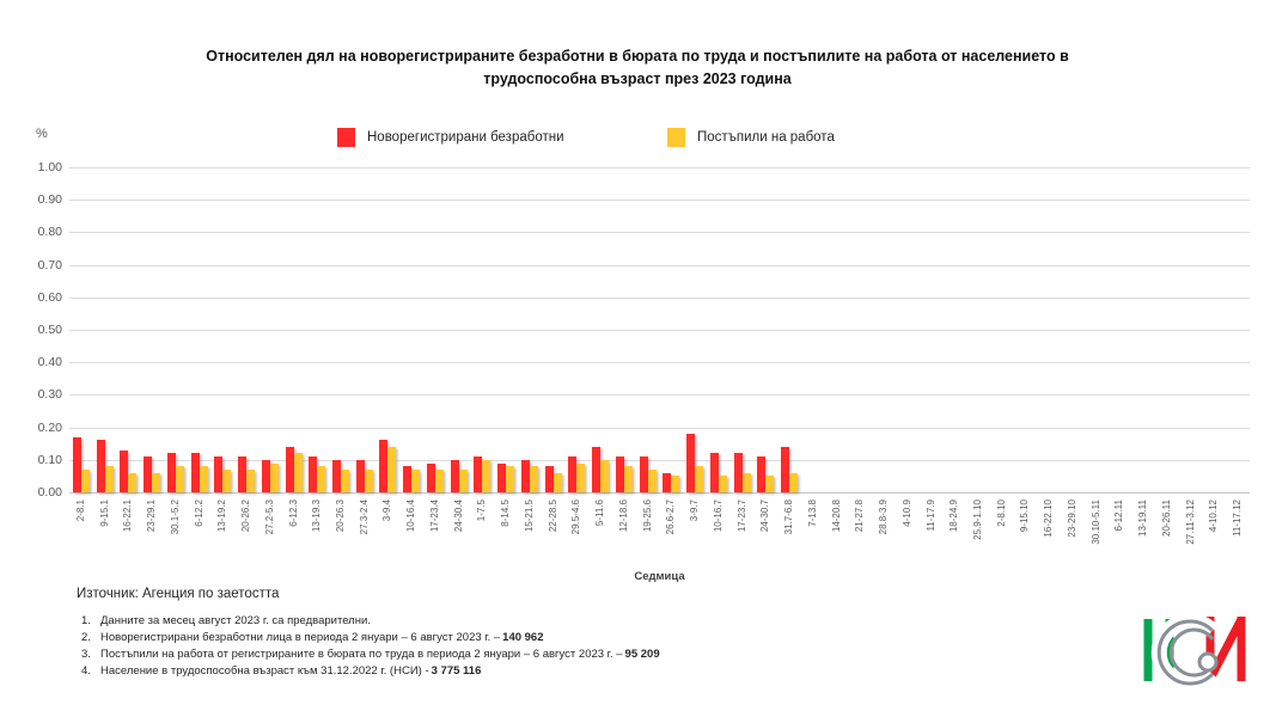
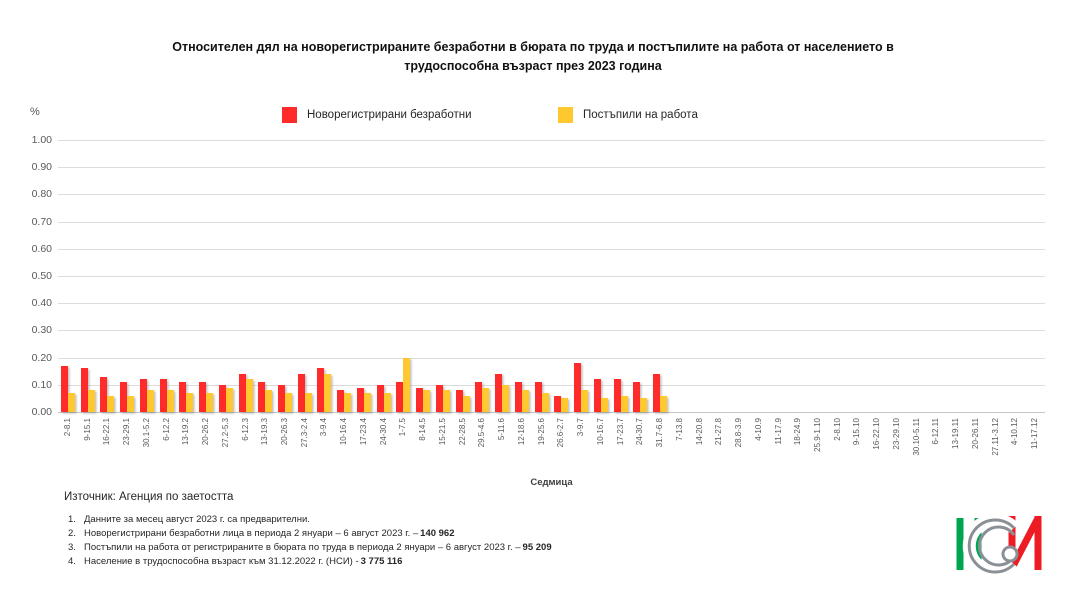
Новорегистрирани безработни/27.3-2.4: 0.10 -> 0.14
Постъпили на работа/1-7.5: 0.10 -> 0.20
